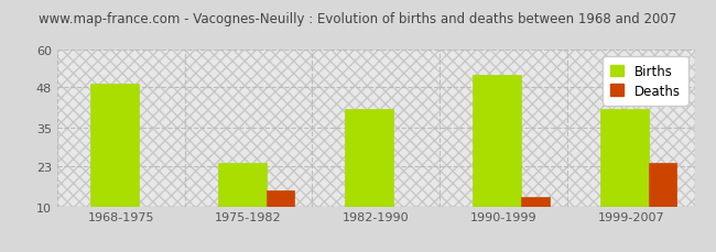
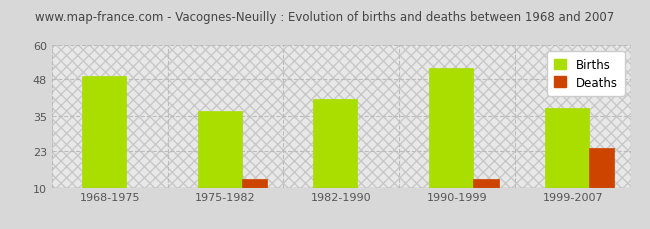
Births/1975-1982: 24 -> 37
Deaths/1975-1982: 15 -> 13
Births/1999-2007: 41 -> 38
